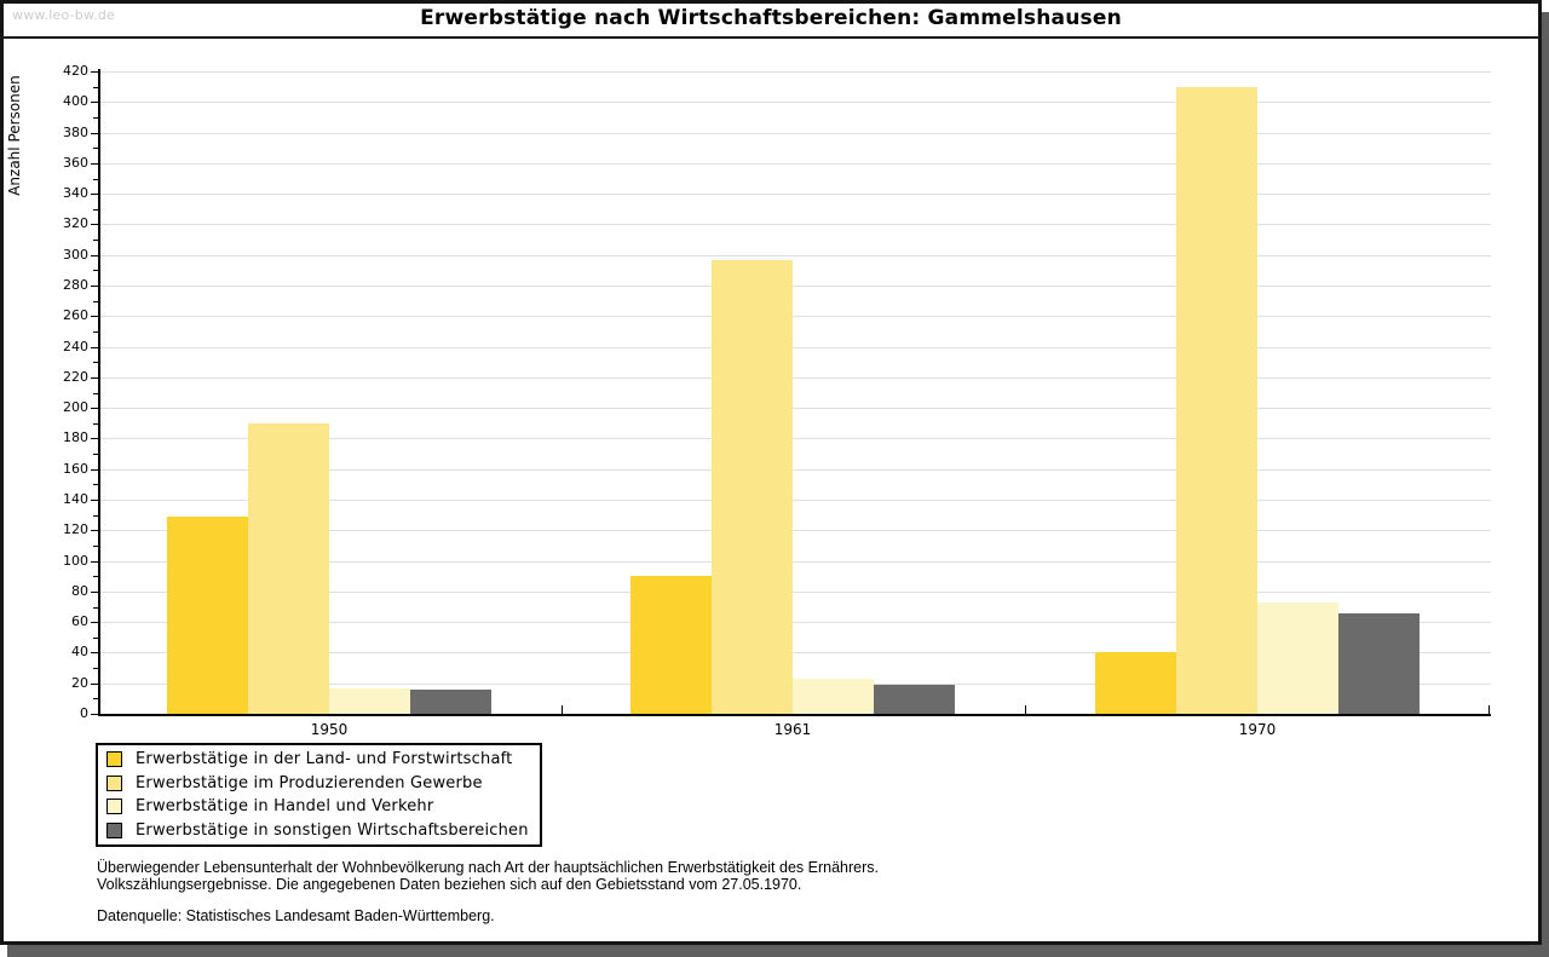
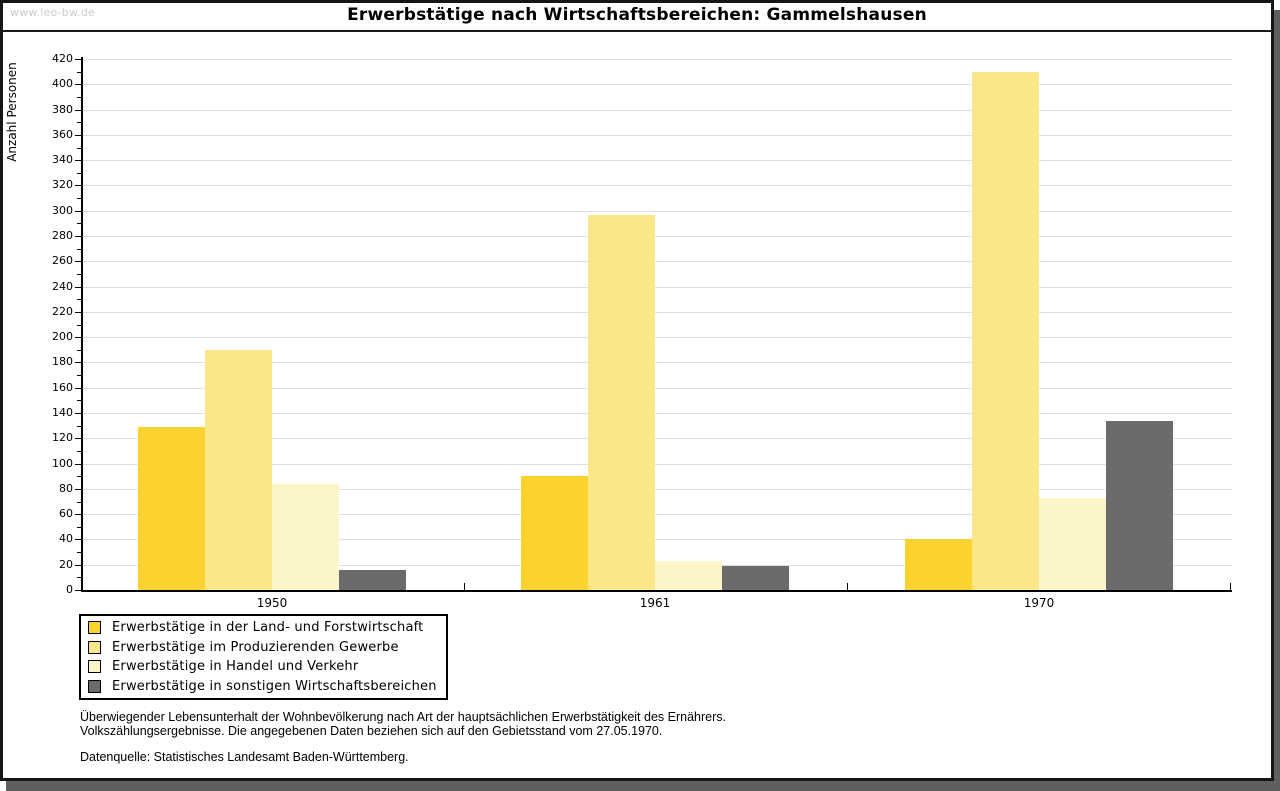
Erwerbstätige in Handel und Verkehr/1950: 17 -> 84
Erwerbstätige in sonstigen Wirtschaftsbereichen/1970: 66 -> 134
